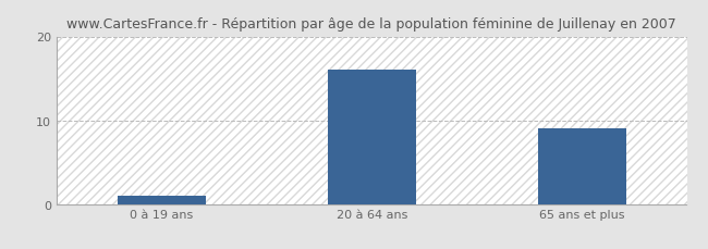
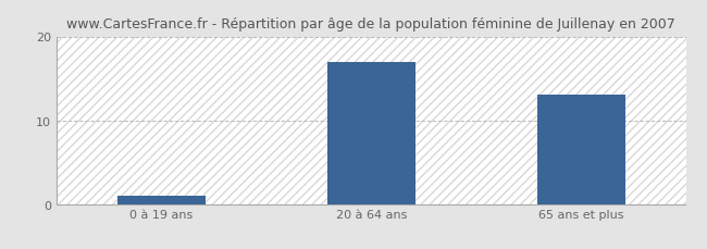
20 à 64 ans: 16 -> 17
65 ans et plus: 9 -> 13
